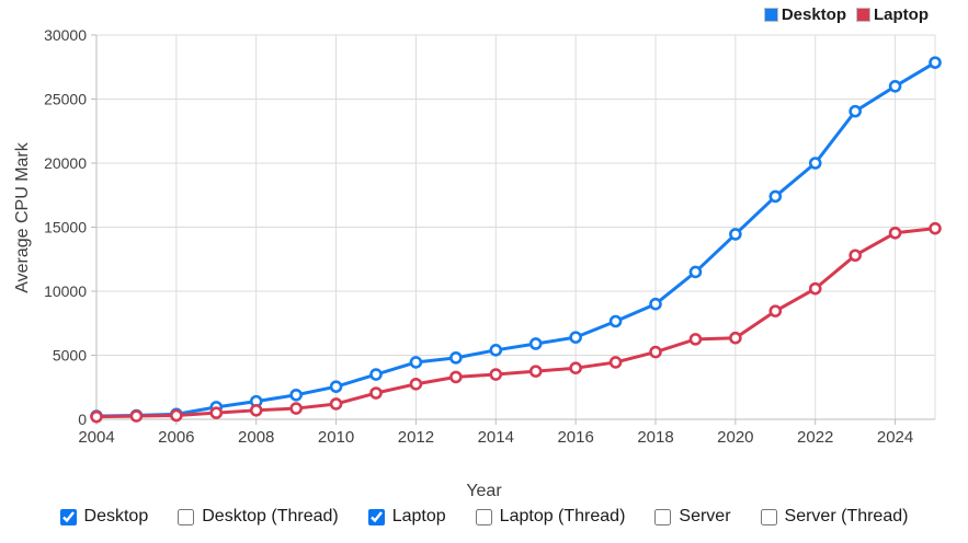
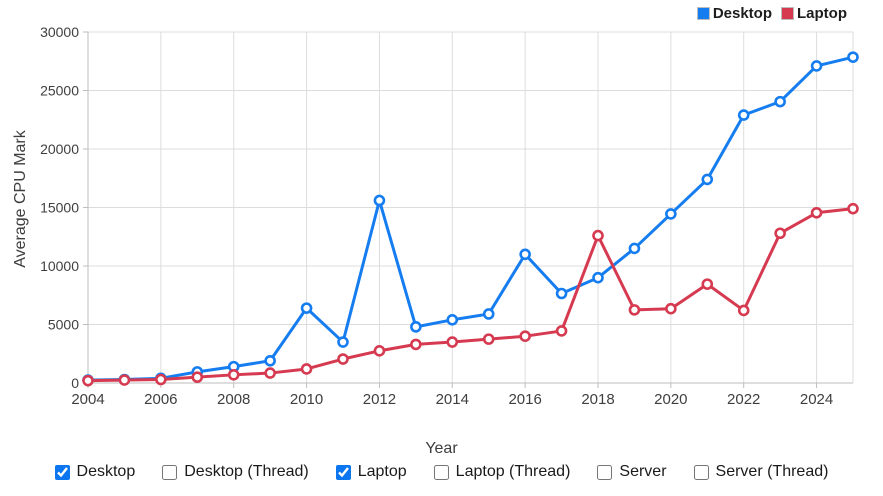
Desktop/2010: 2600 -> 6400
Desktop/2012: 4400 -> 15600
Desktop/2016: 6400 -> 11000
Laptop/2018: 5200 -> 12600
Desktop/2022: 20000 -> 22900
Laptop/2022: 10200 -> 6200
Desktop/2024: 26000 -> 27100
